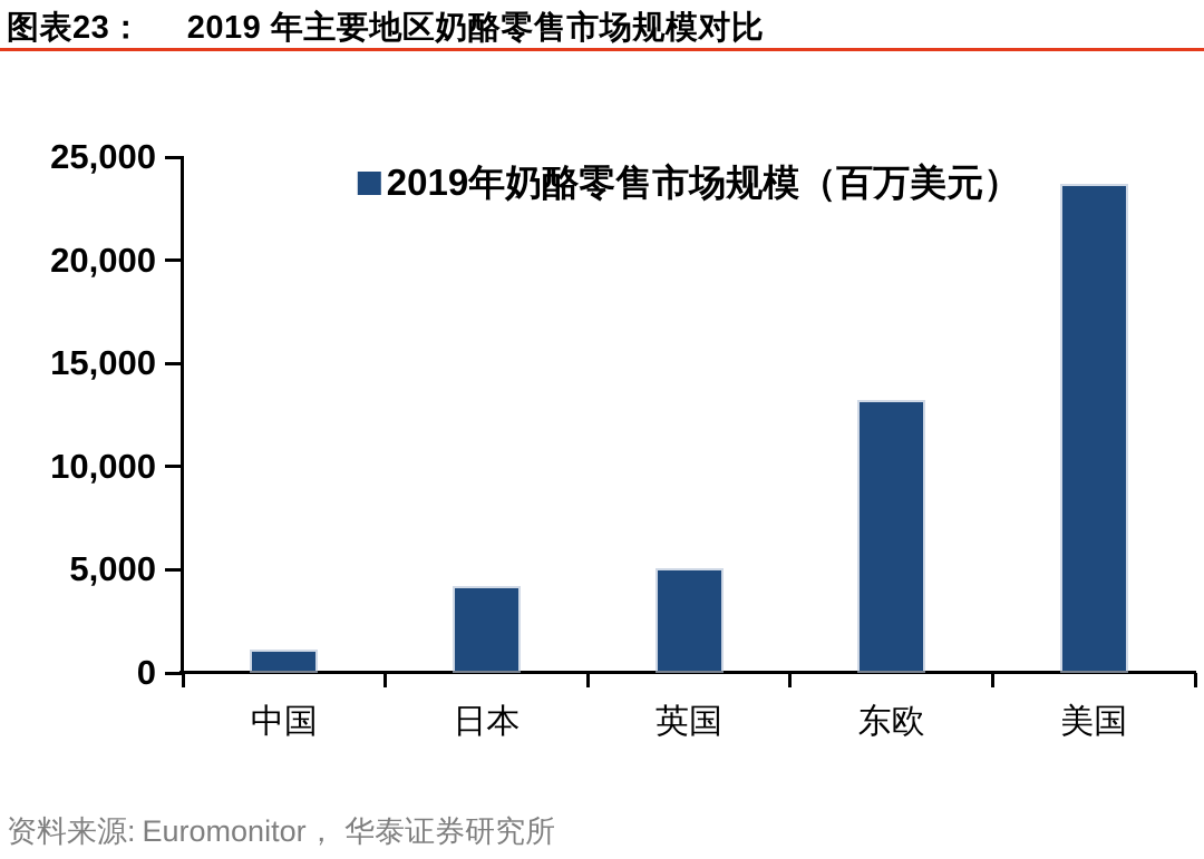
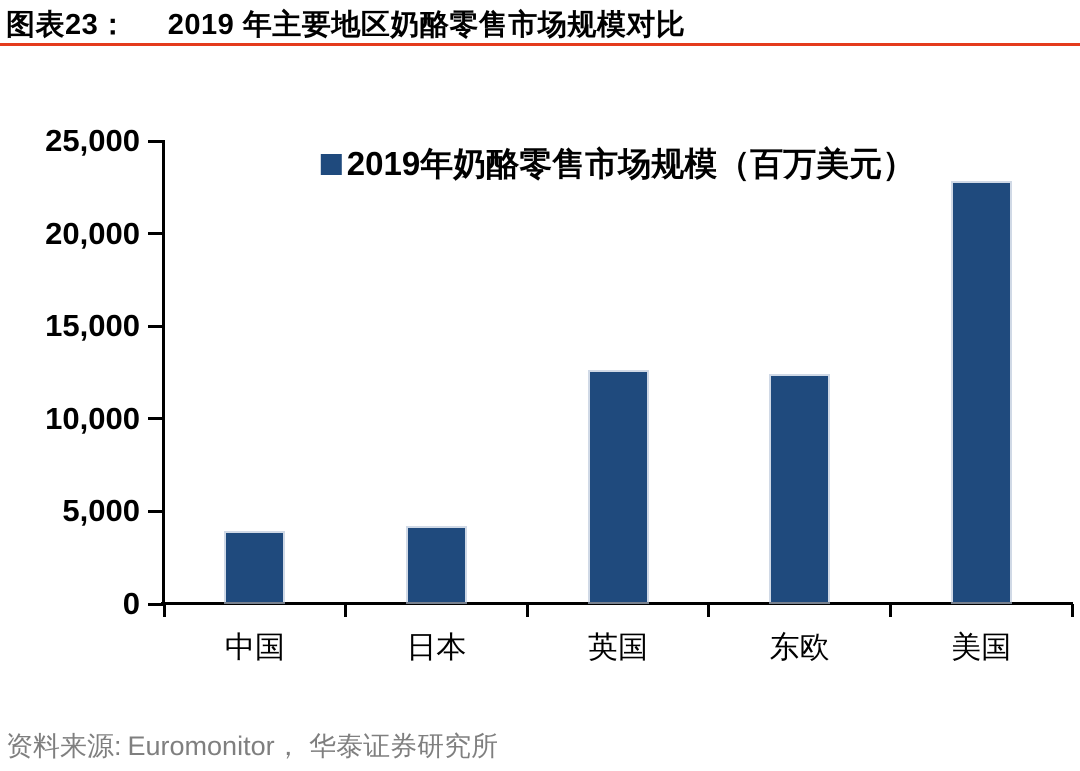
中国: 900 -> 3700
英国: 4800 -> 12400
东欧: 13000 -> 12200
美国: 23500 -> 22600
